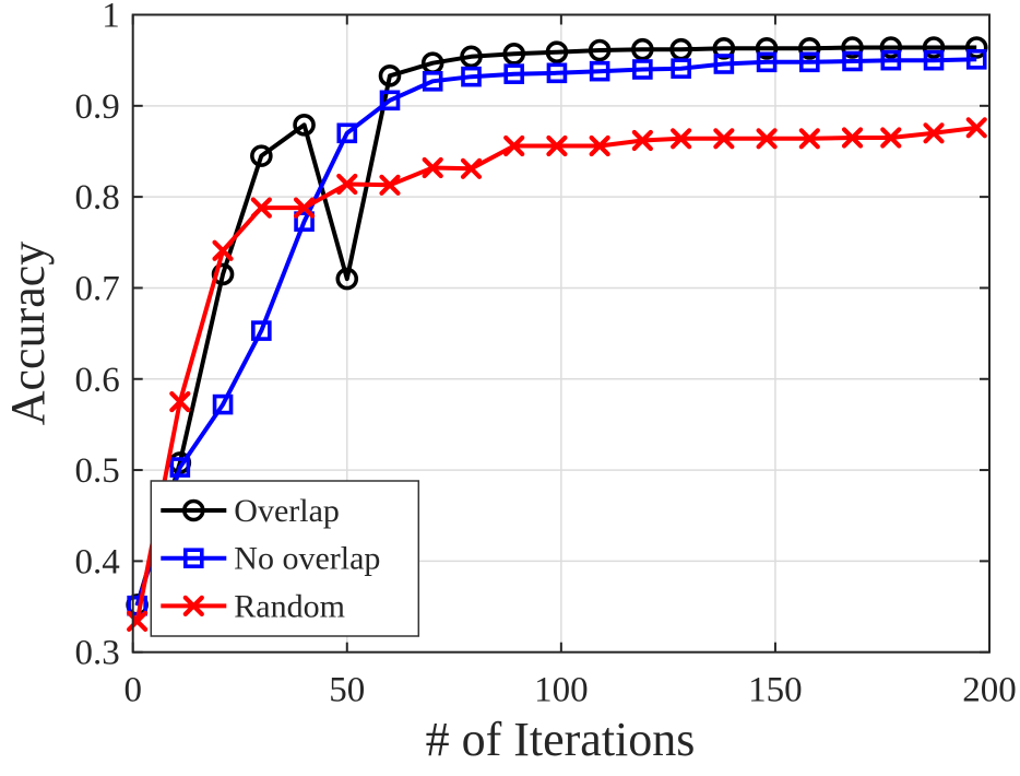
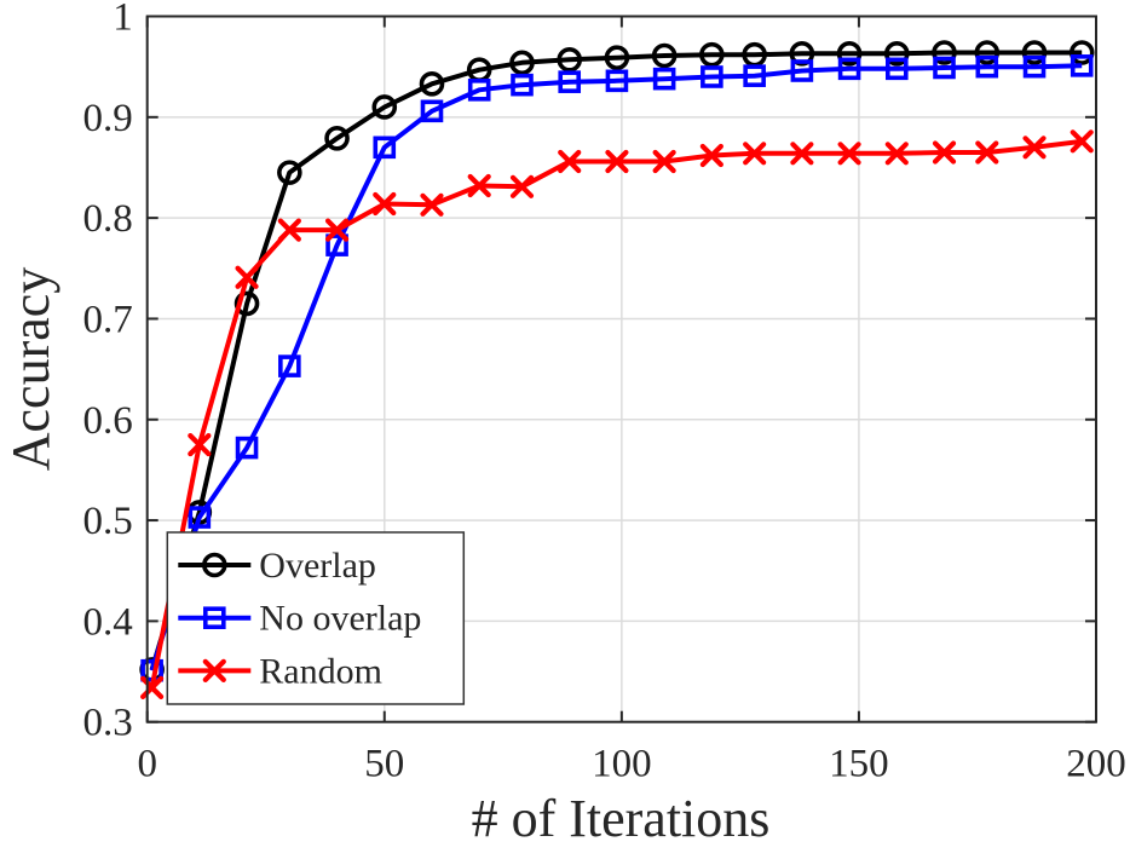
Overlap/50: 0.71 -> 0.91
